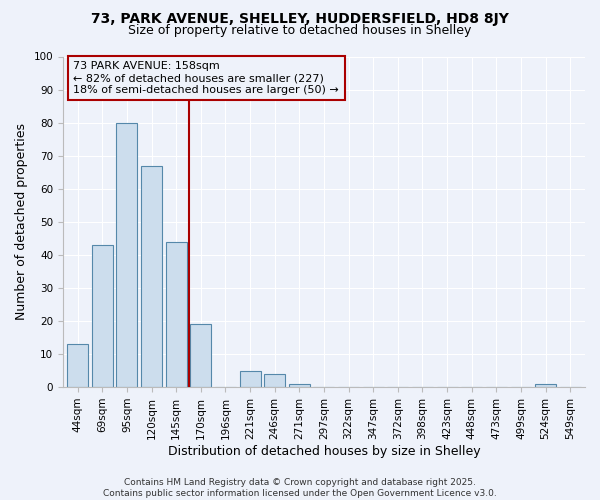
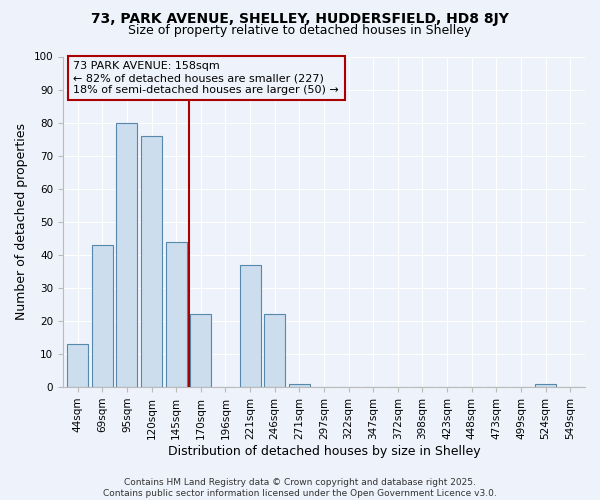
120sqm: 67 -> 76
170sqm: 19 -> 22
221sqm: 5 -> 37
246sqm: 4 -> 22
